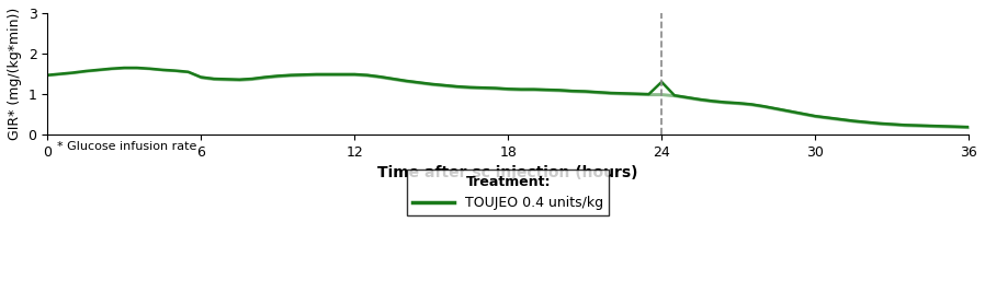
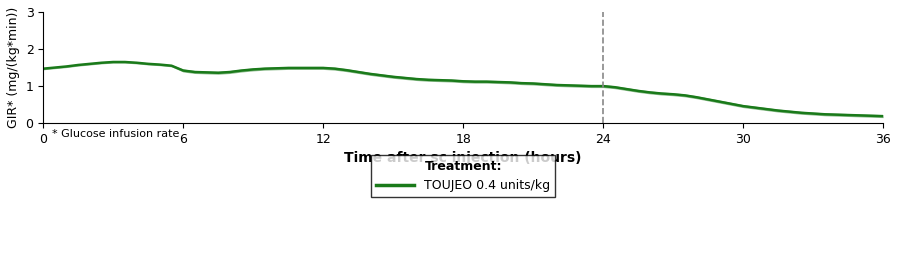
TOUJEO 0.4 units/kg/24: 1.30 -> 1.00
